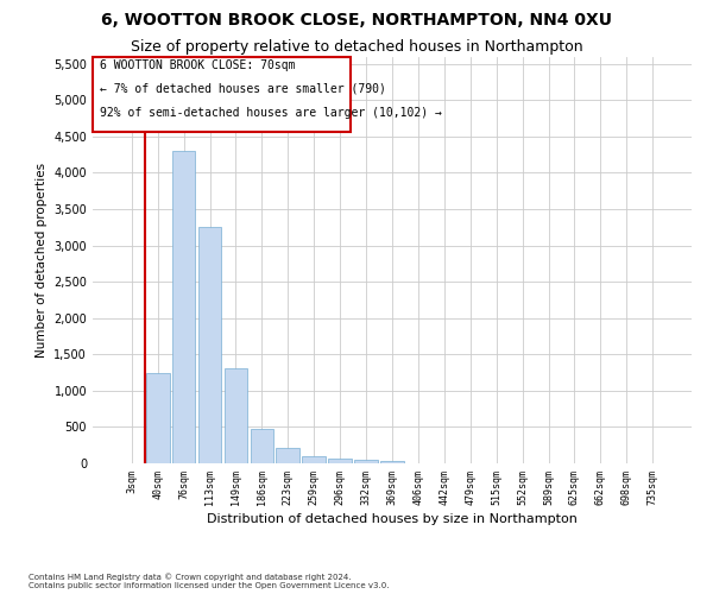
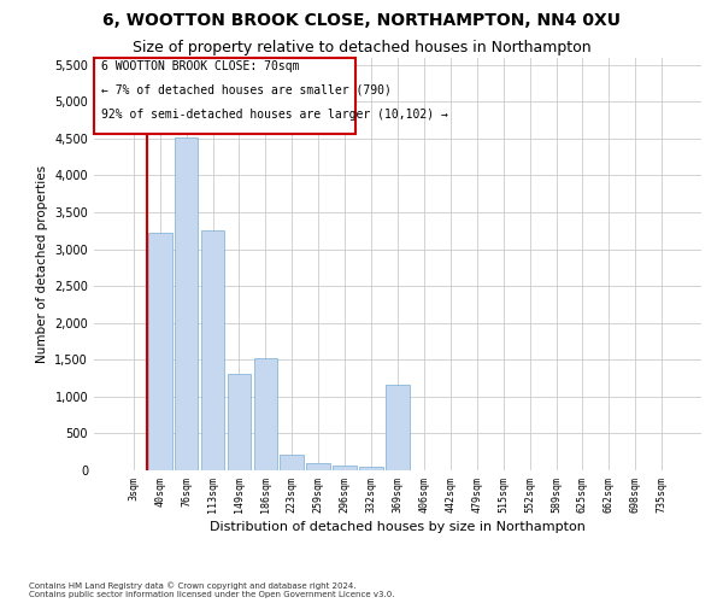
40sqm: 1,250 -> 3,220
76sqm: 4,300 -> 4,520
186sqm: 480 -> 1,520
369sqm: 40 -> 1,160
